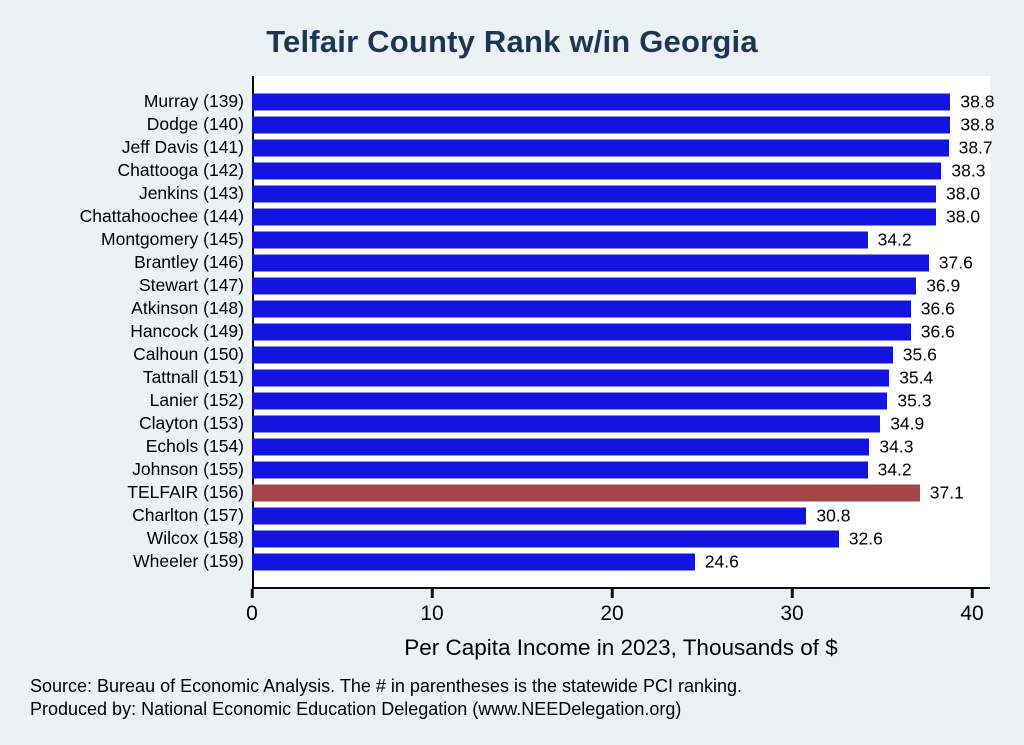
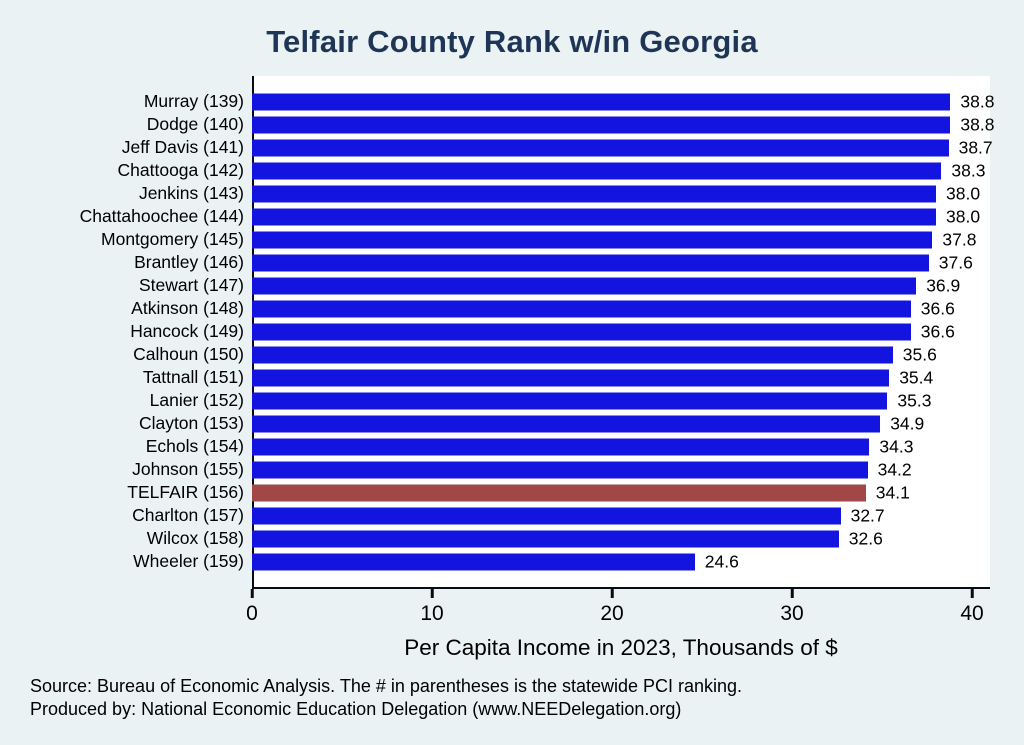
Montgomery (145): 34.2 -> 37.8
TELFAIR (156): 37.1 -> 34.1
Charlton (157): 30.8 -> 32.7
